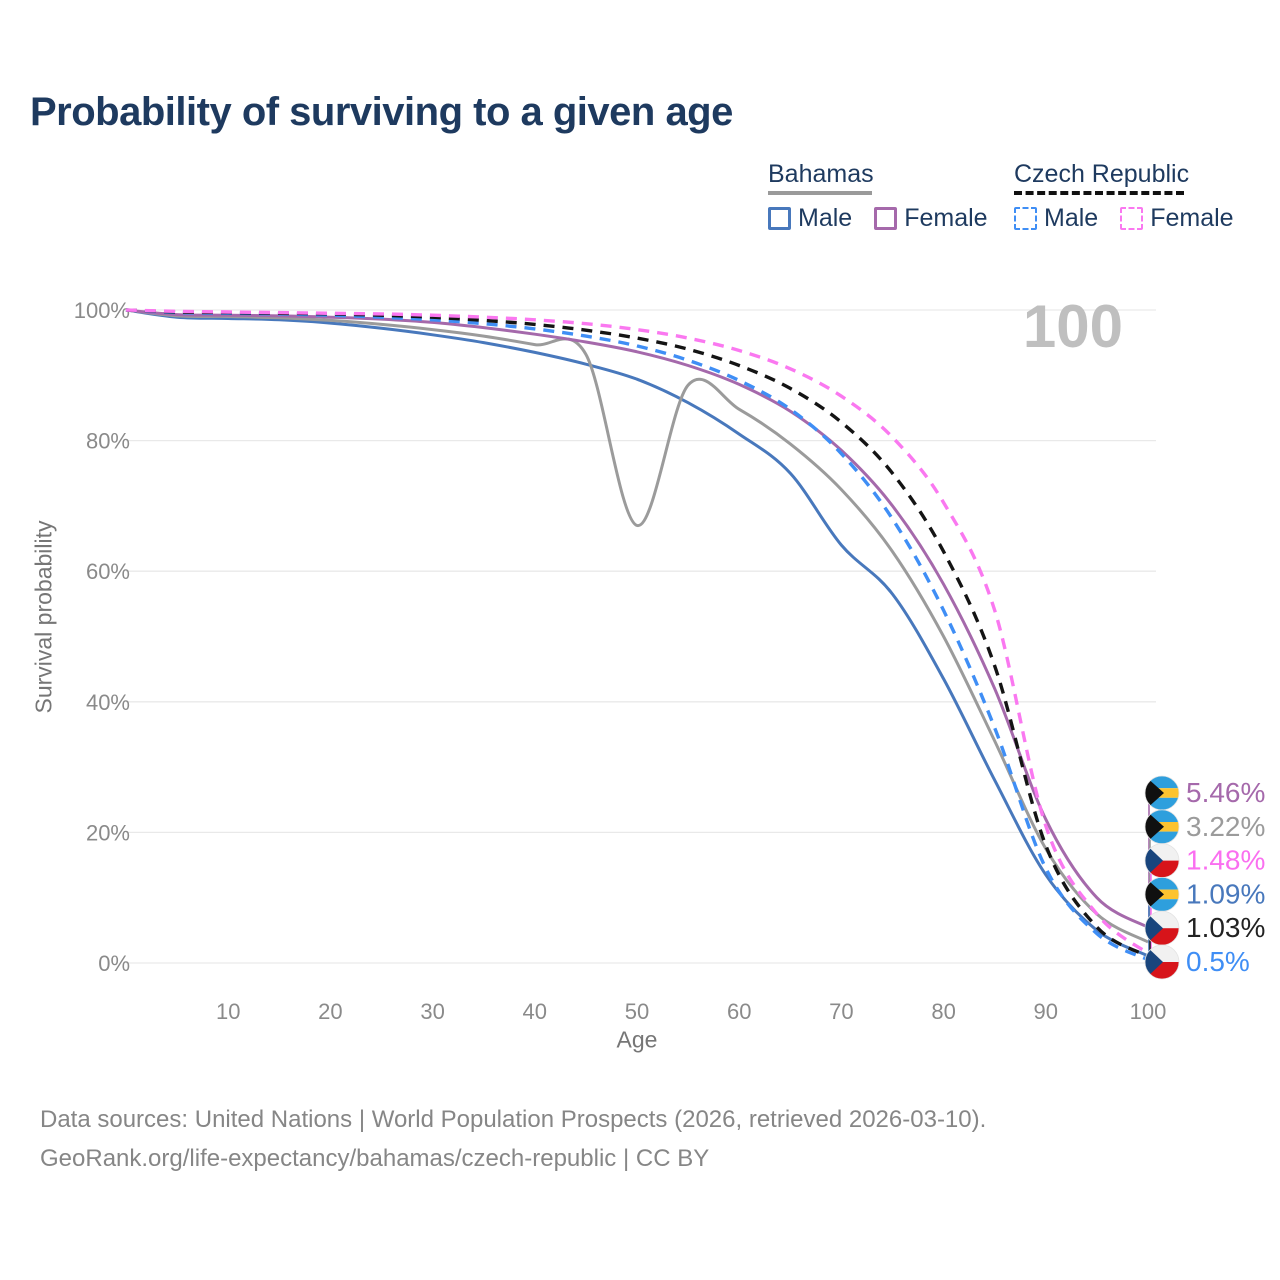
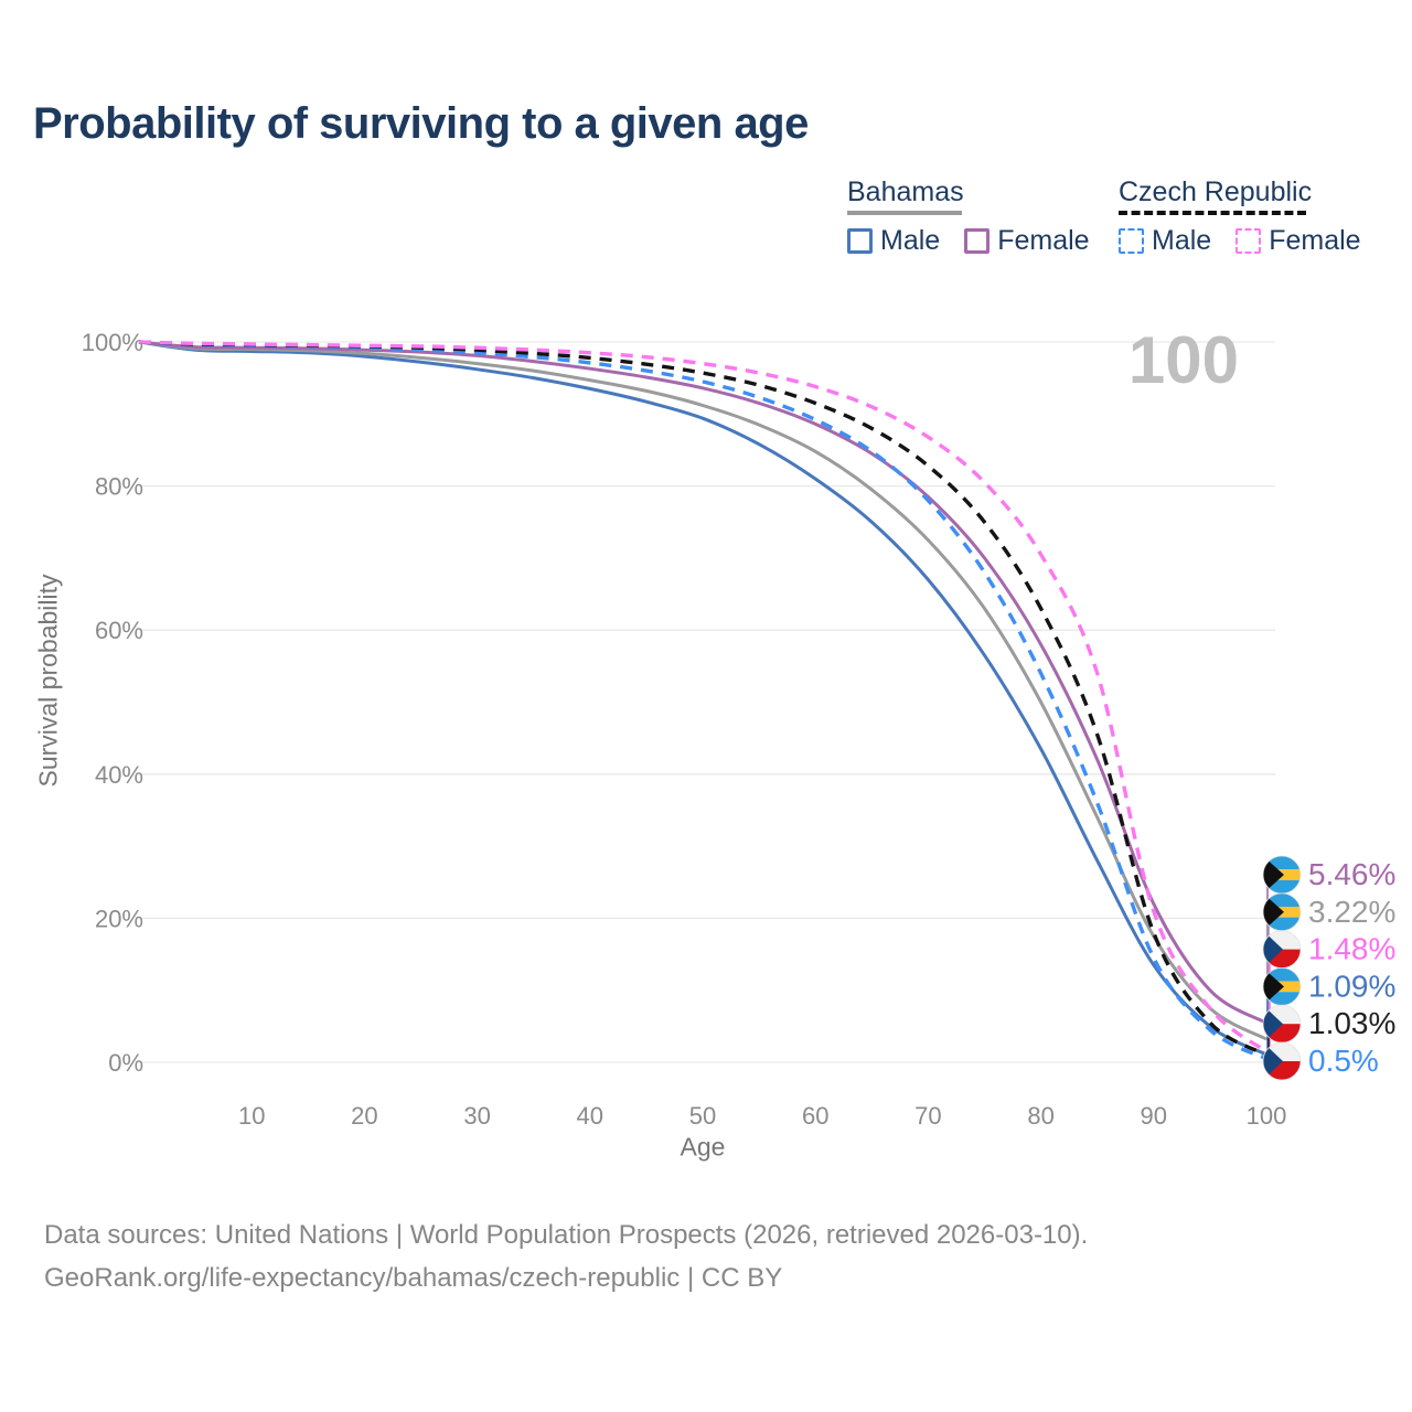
Bahamas/50: 67% -> 91%
Bahamas Male/70: 64% -> 67%
